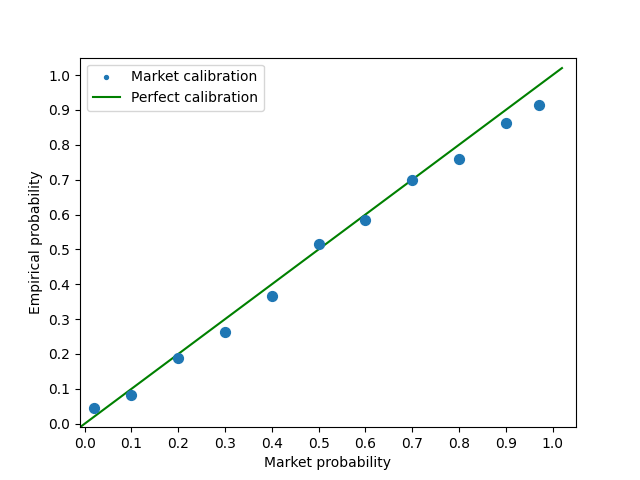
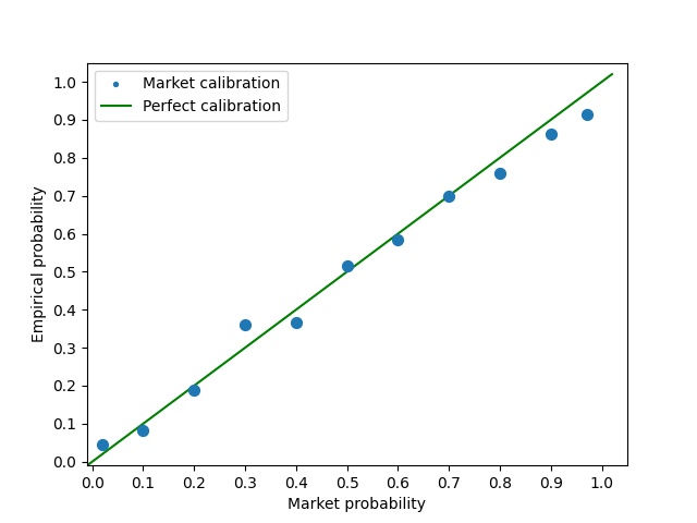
0.3: 0.263 -> 0.360
